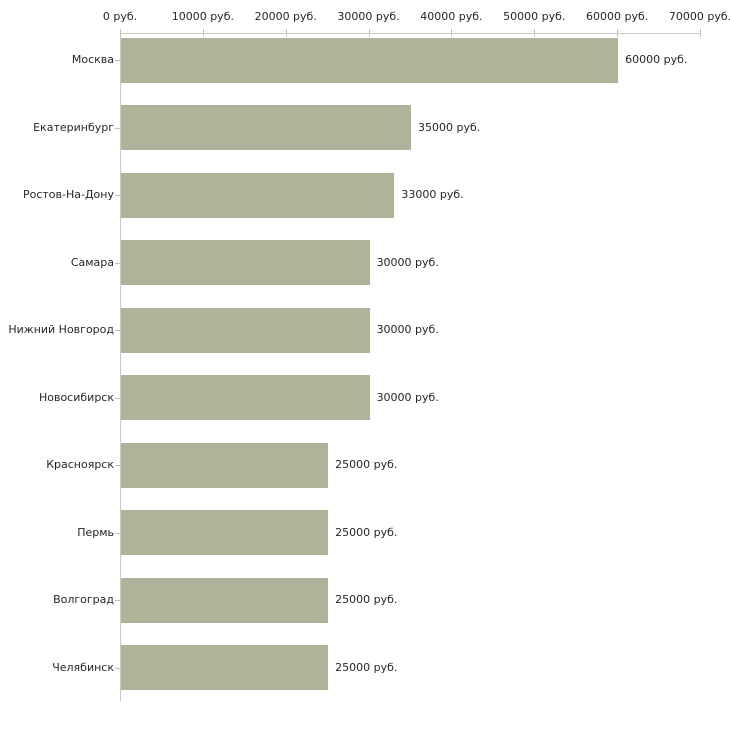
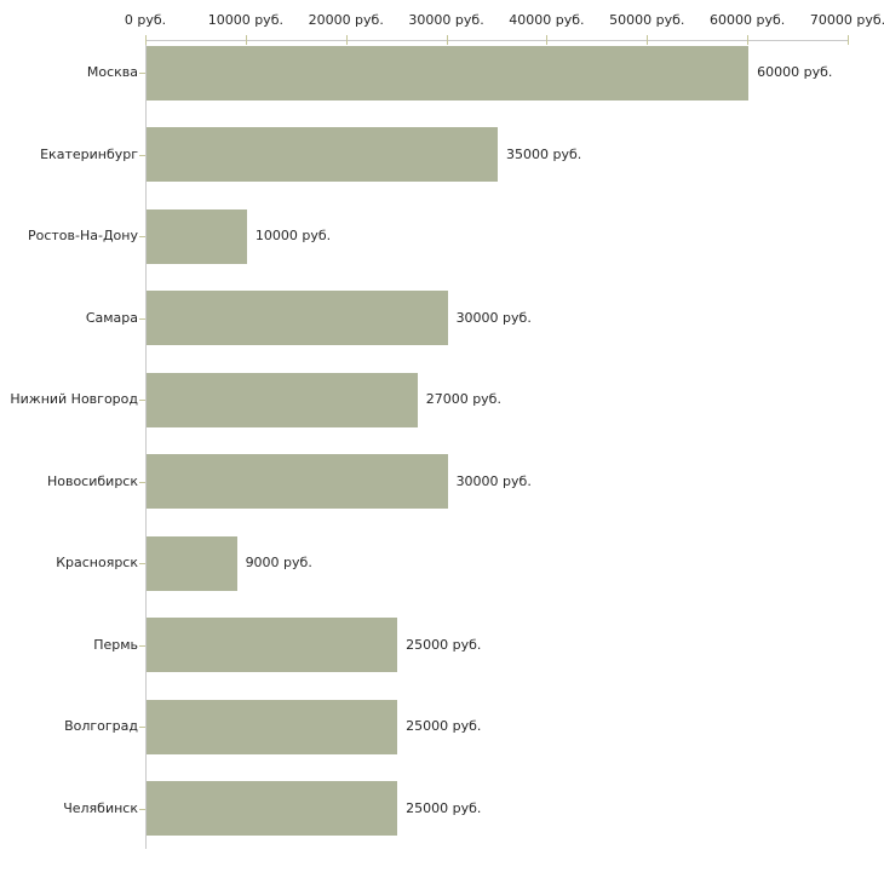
Ростов-На-Дону: 33000 -> 10000
Нижний Новгород: 30000 -> 27000
Красноярск: 25000 -> 9000
